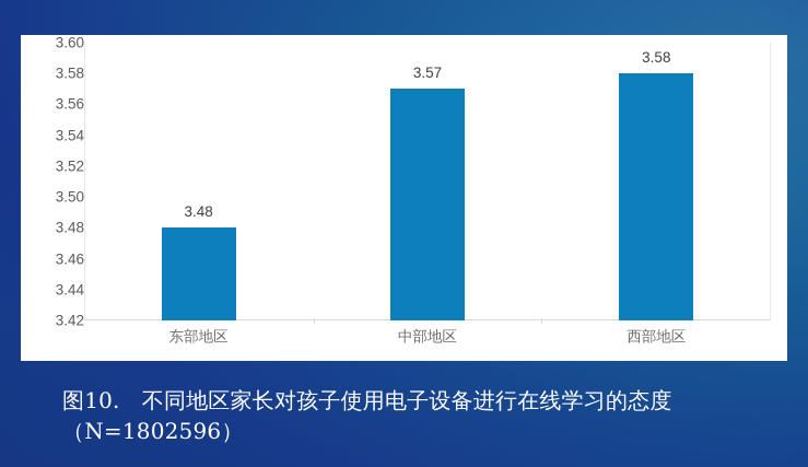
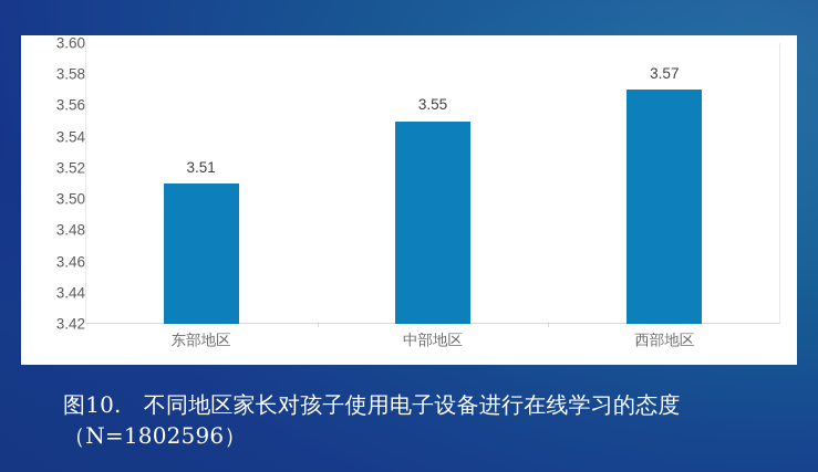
东部地区: 3.48 -> 3.51
中部地区: 3.57 -> 3.55
西部地区: 3.58 -> 3.57
